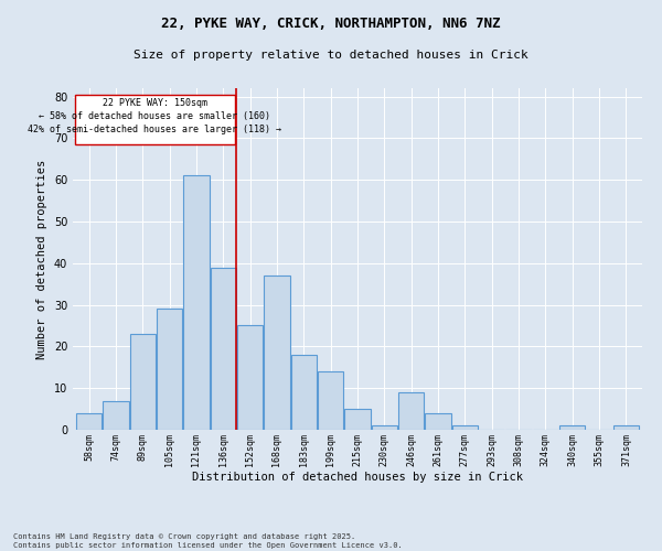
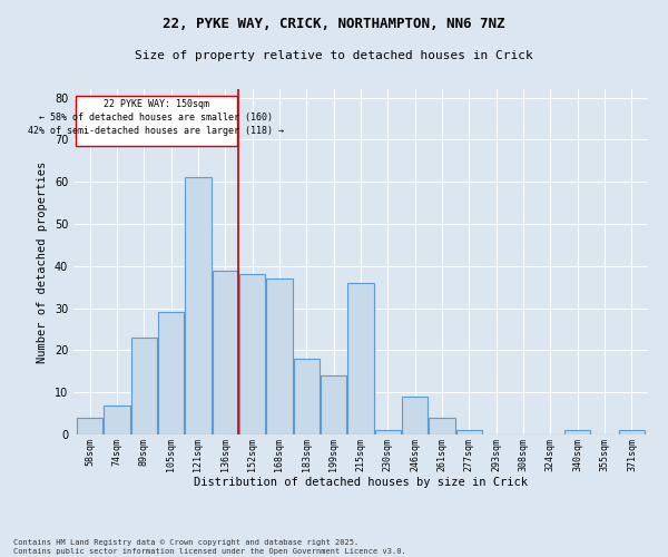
152sqm: 25 -> 38
215sqm: 5 -> 36
